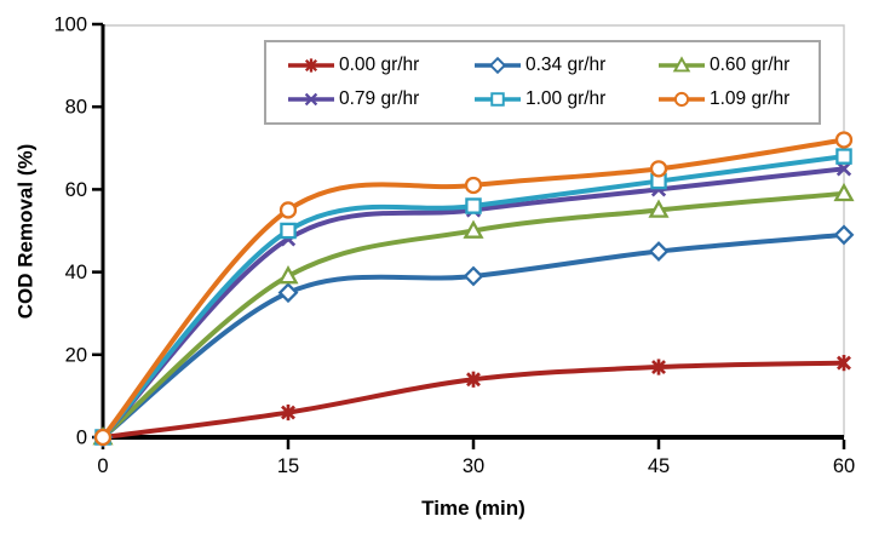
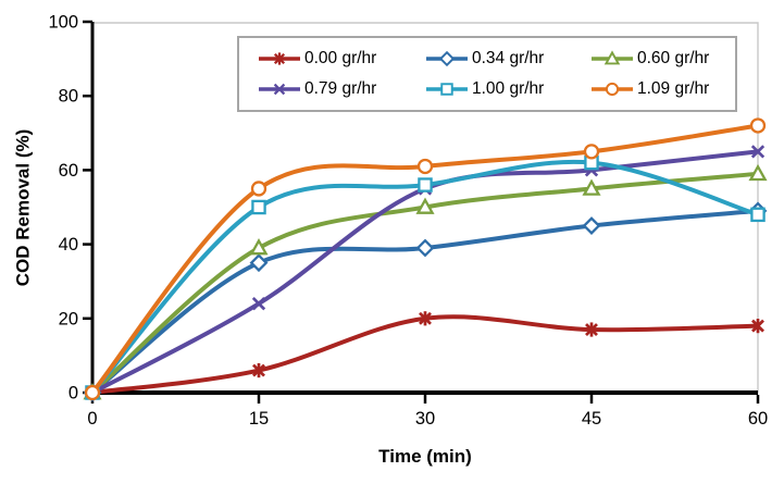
0.79 gr/hr/15: 48 -> 24
0.00 gr/hr/30: 14 -> 20
1.00 gr/hr/60: 68 -> 48
